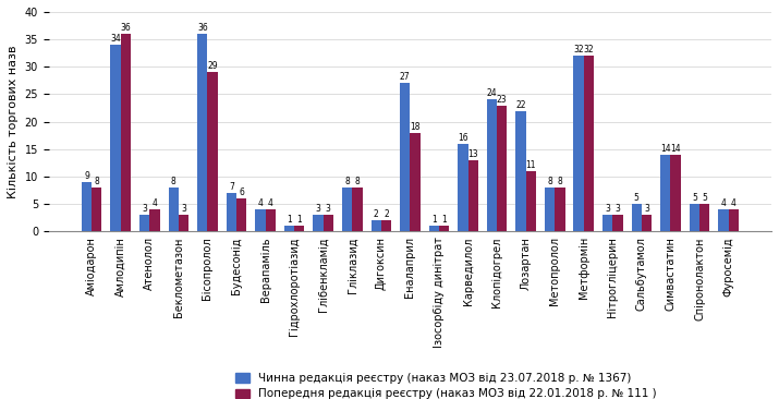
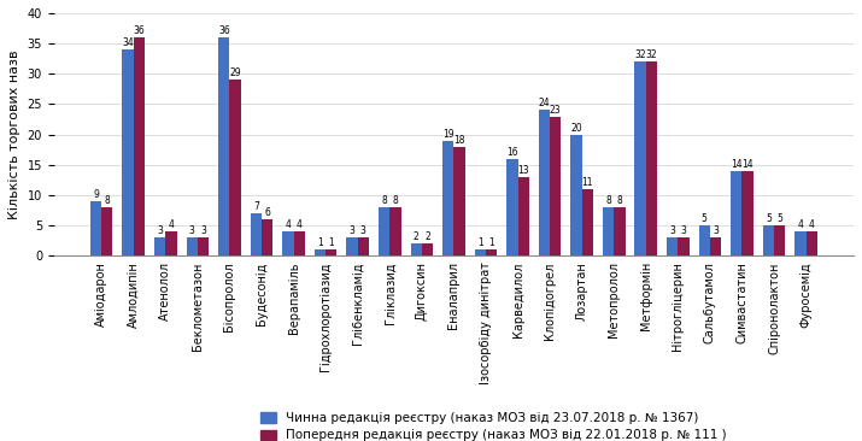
Чинна редакція реєстру (наказ МОЗ від 23.07.2018 р. № 1367)/Беклометазон: 8 -> 3
Чинна редакція реєстру (наказ МОЗ від 23.07.2018 р. № 1367)/Еналаприл: 27 -> 19
Чинна редакція реєстру (наказ МОЗ від 23.07.2018 р. № 1367)/Лозартан: 22 -> 20
